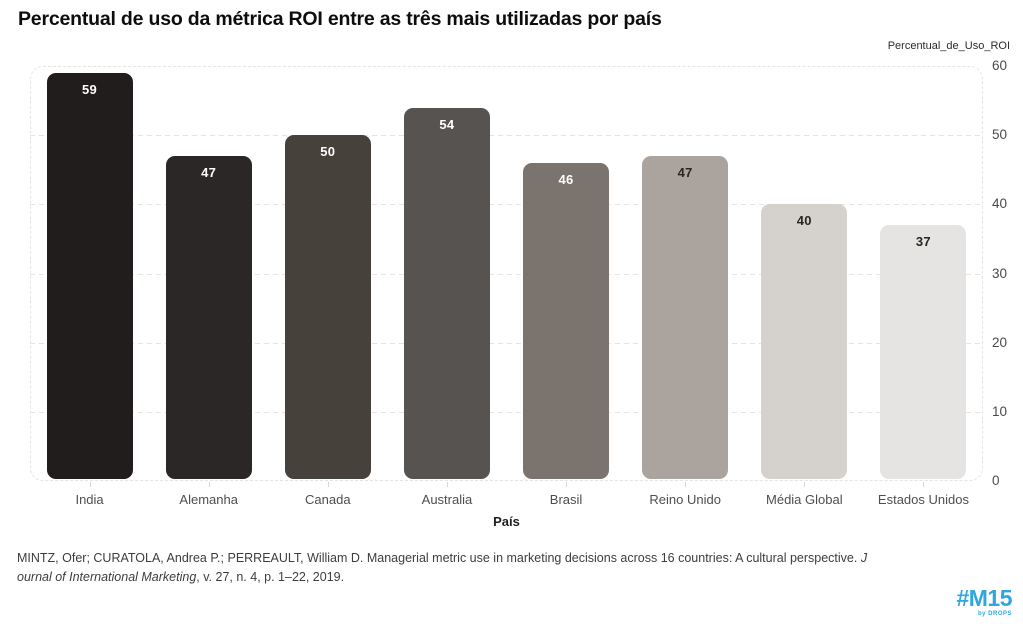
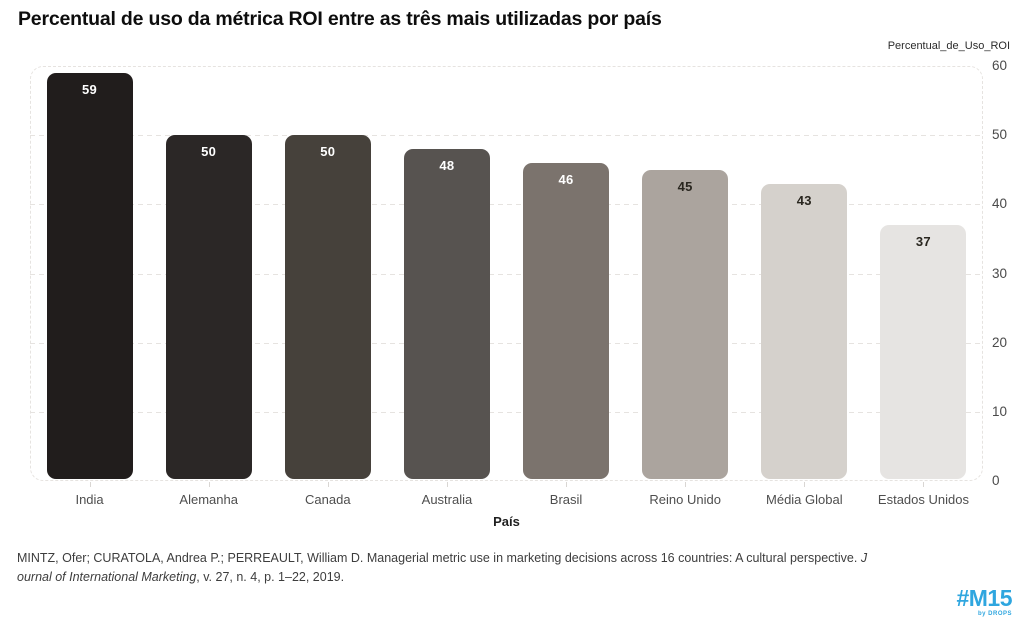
Alemanha: 47 -> 50
Australia: 54 -> 48
Reino Unido: 47 -> 45
Média Global: 40 -> 43
